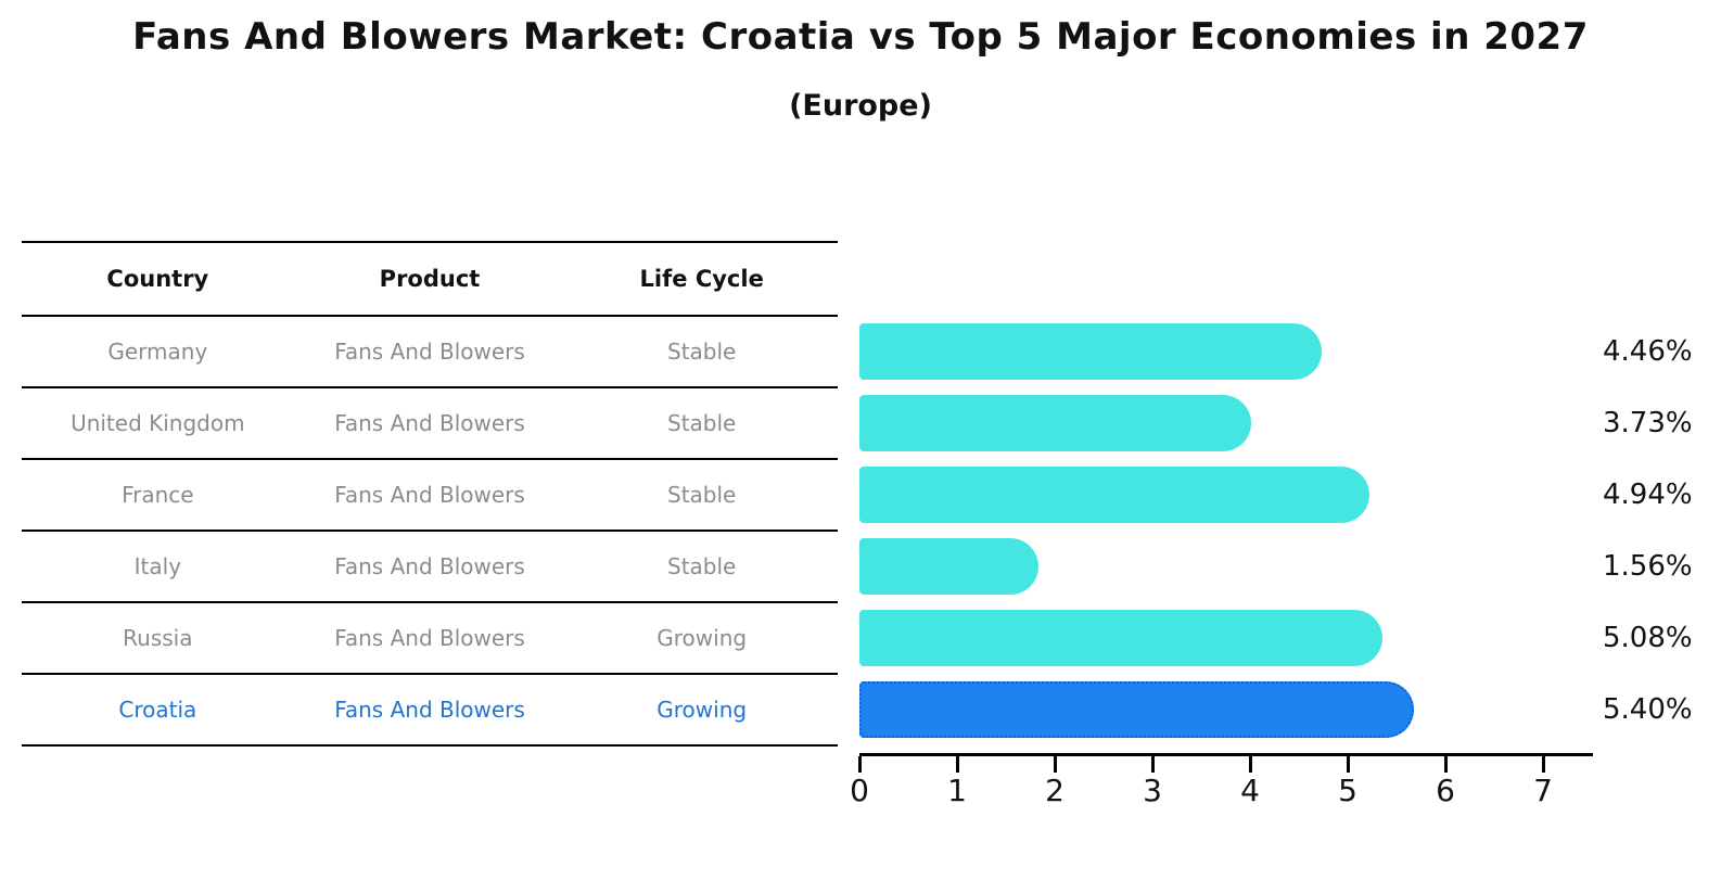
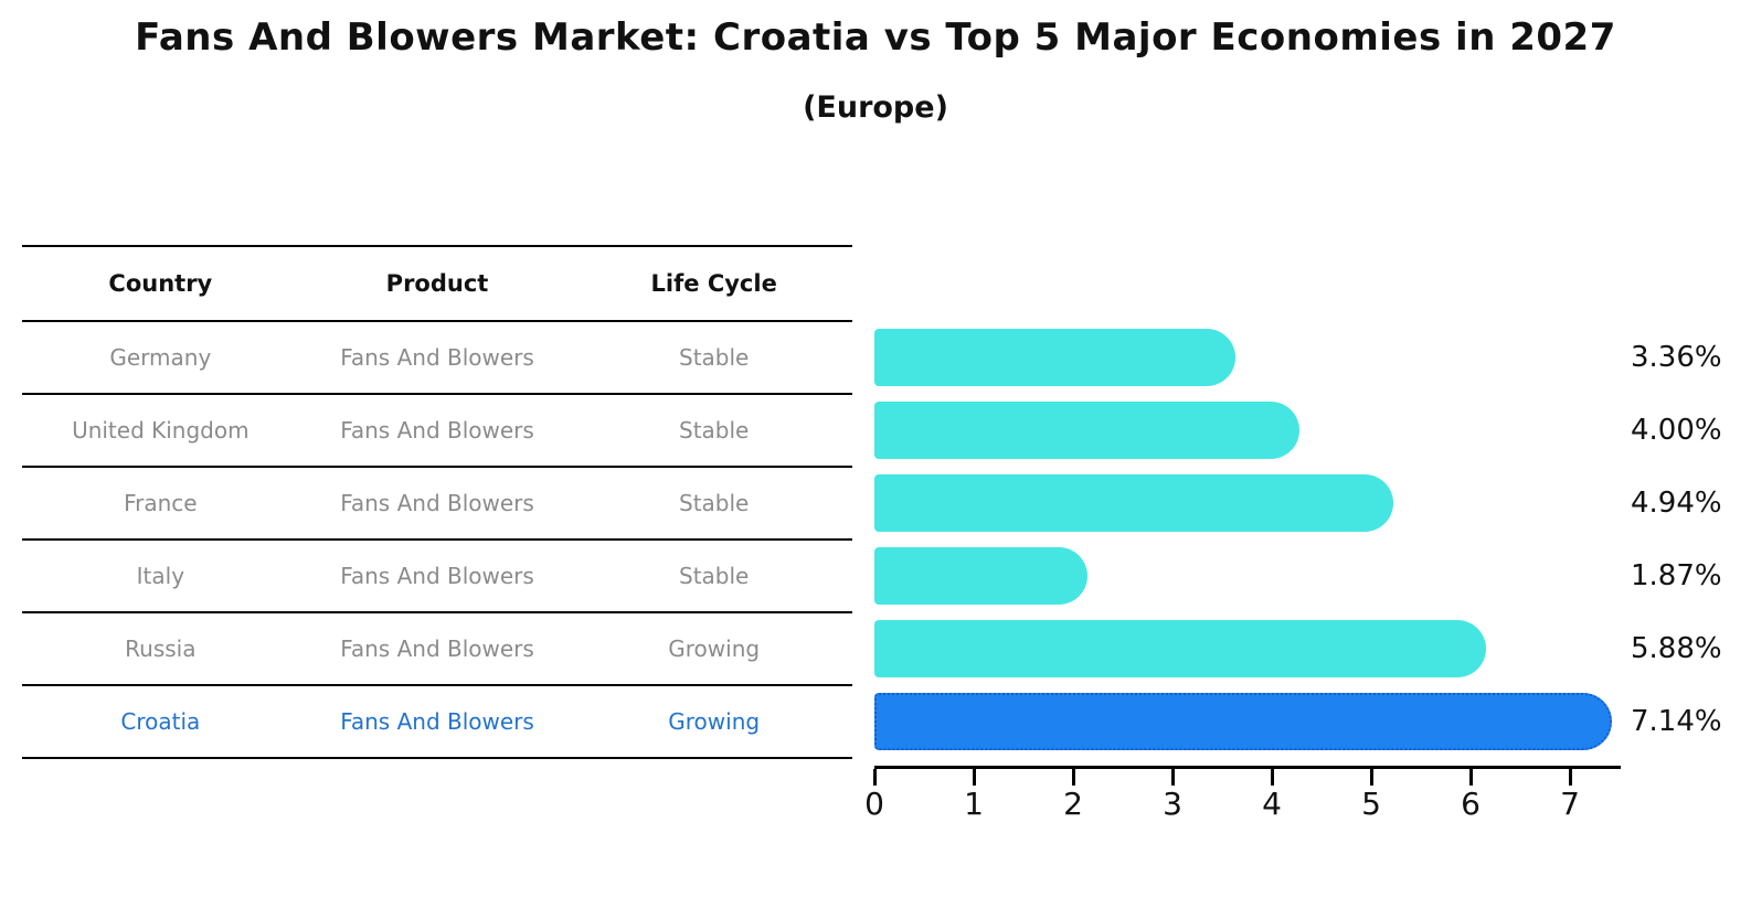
Germany: 4.46% -> 3.36%
United Kingdom: 3.73% -> 4.00%
Italy: 1.56% -> 1.87%
Russia: 5.08% -> 5.88%
Croatia: 5.40% -> 7.14%
